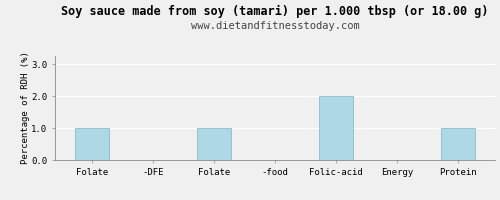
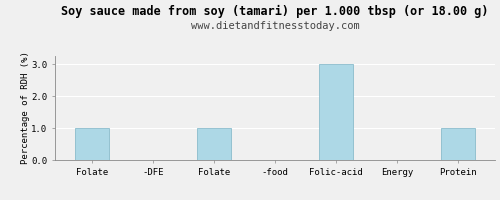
Folic-acid: 2 -> 3
